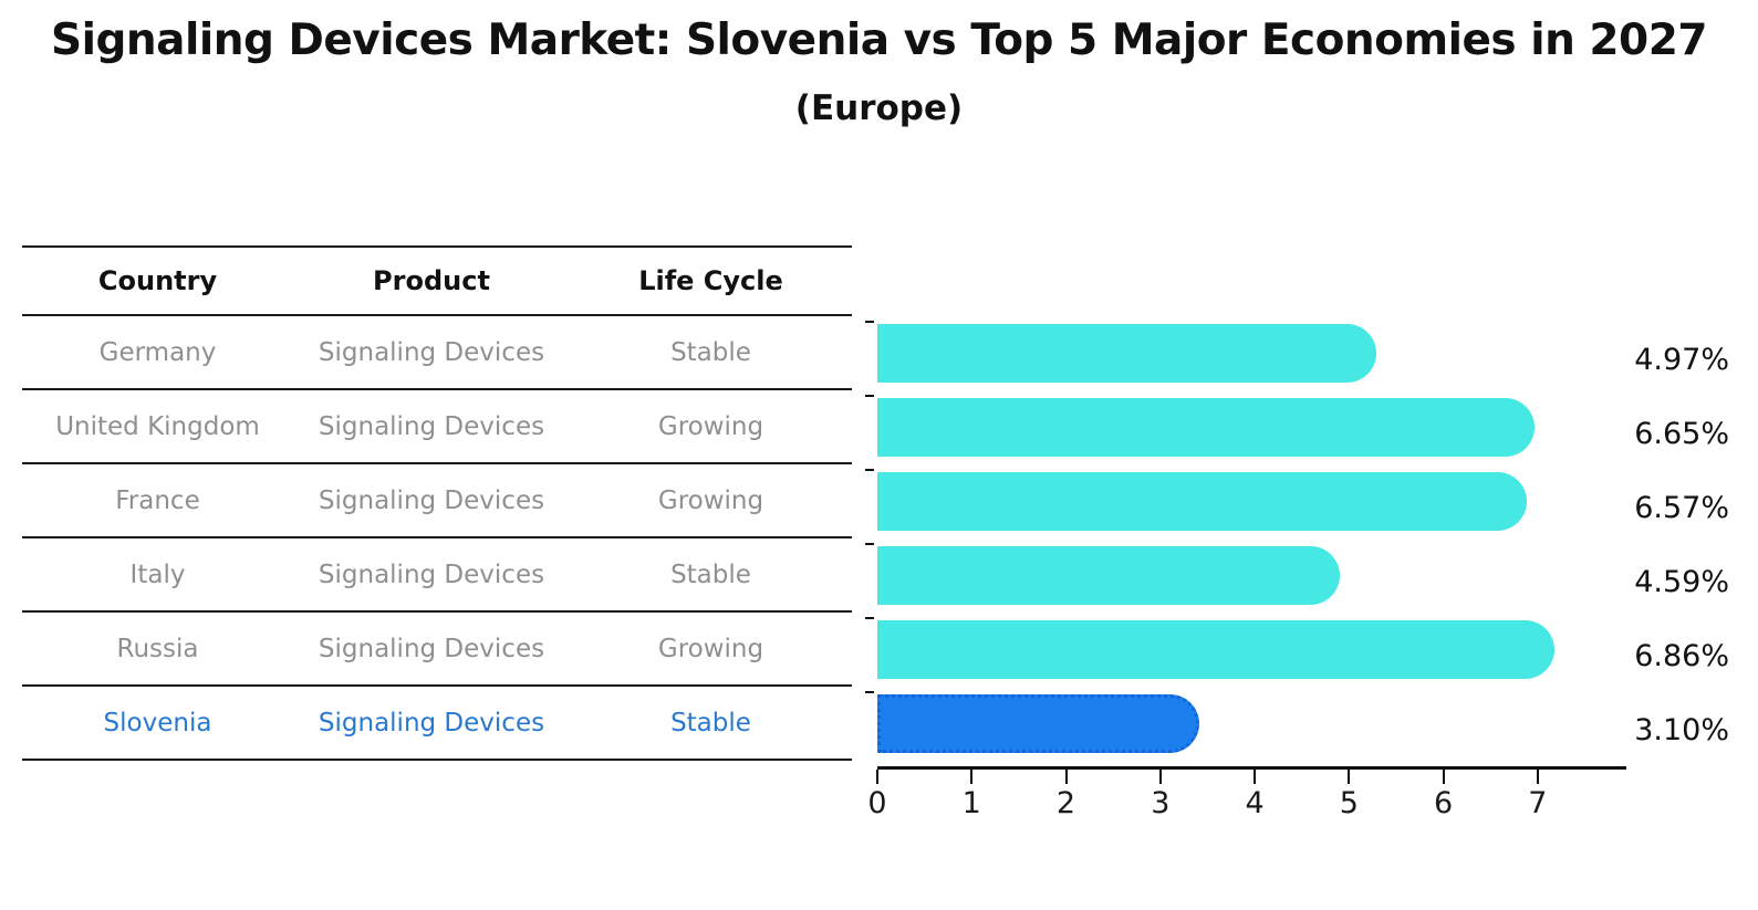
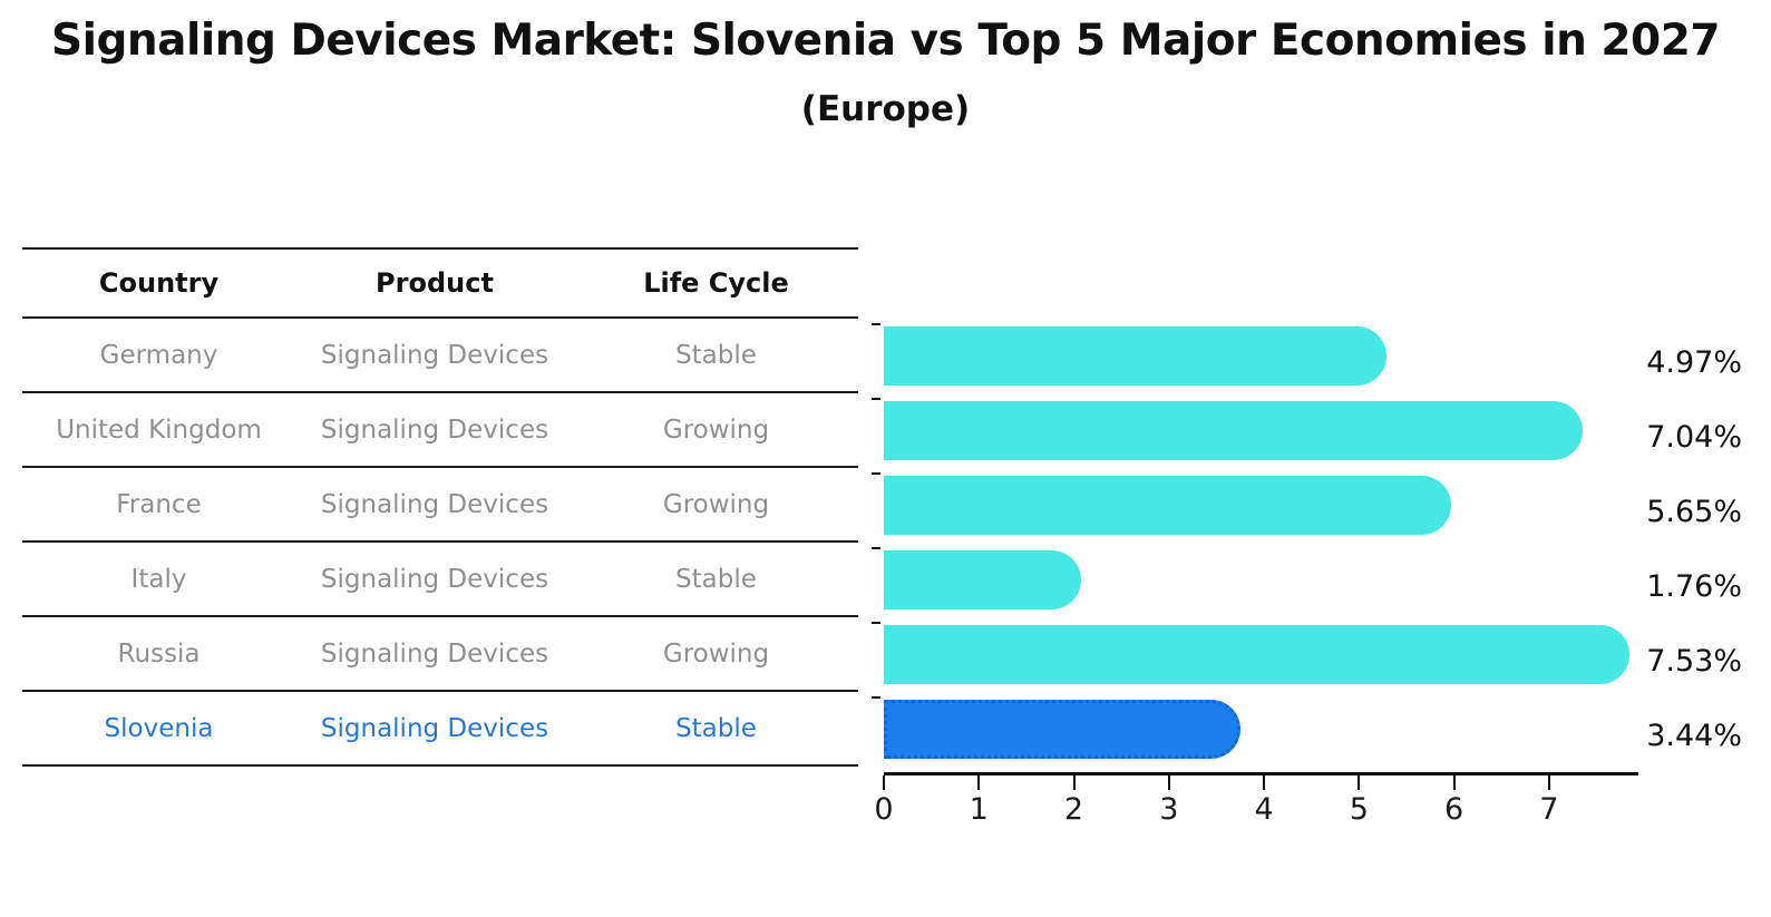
United Kingdom: 6.65% -> 7.04%
France: 6.57% -> 5.65%
Italy: 4.59% -> 1.76%
Russia: 6.86% -> 7.53%
Slovenia: 3.10% -> 3.44%
